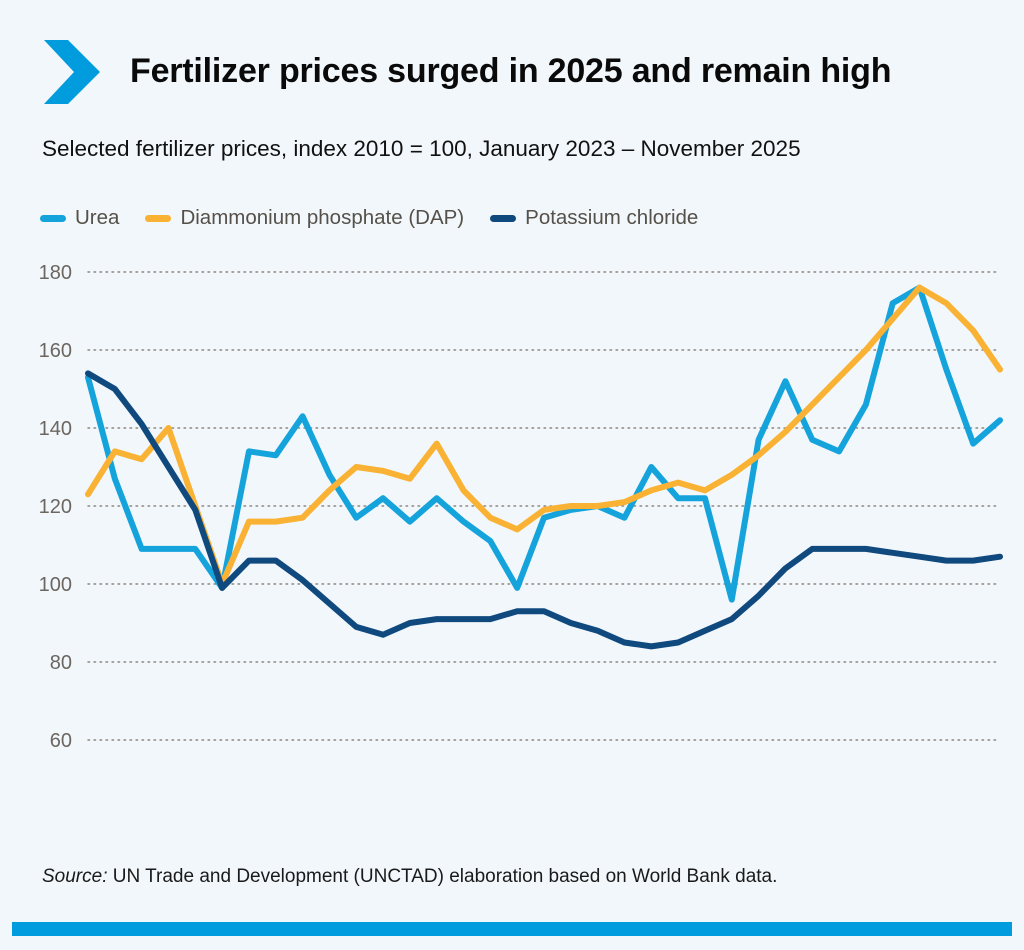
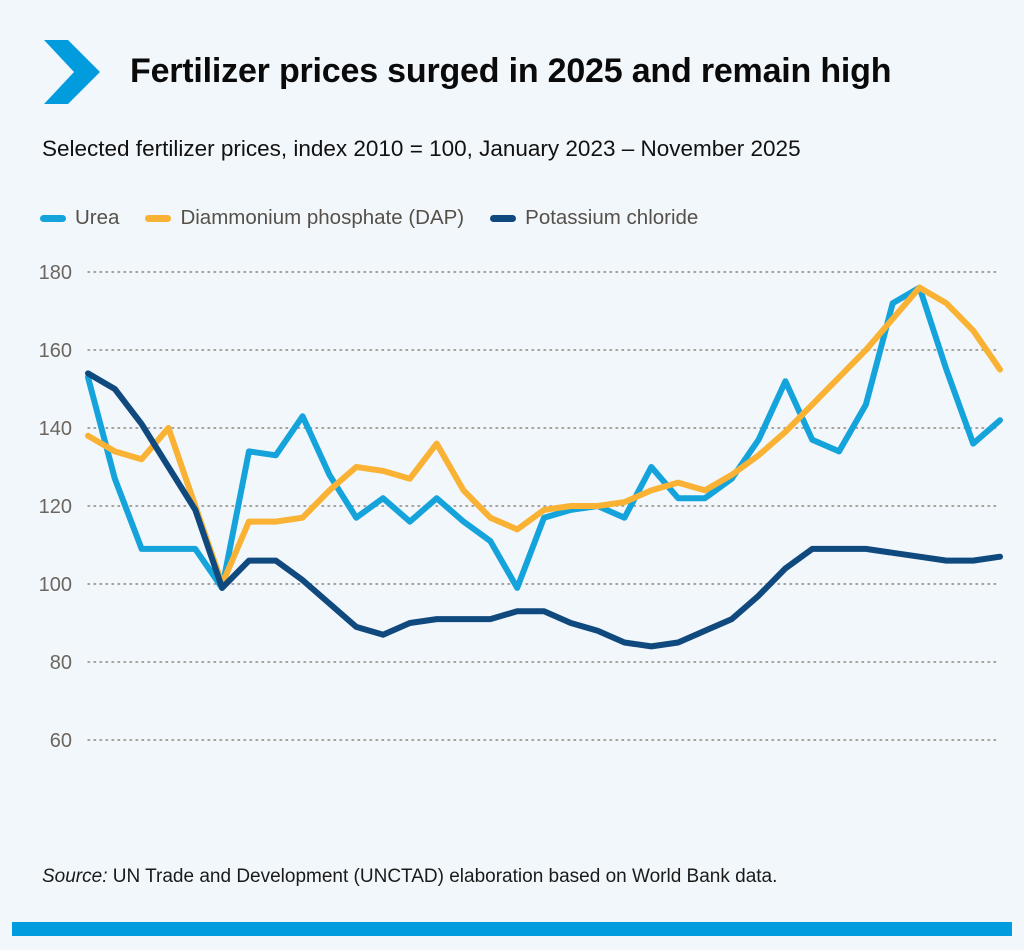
Diammonium phosphate (DAP)/Jan 2023: 123 -> 138
Urea/Jan 2025: 96 -> 127
